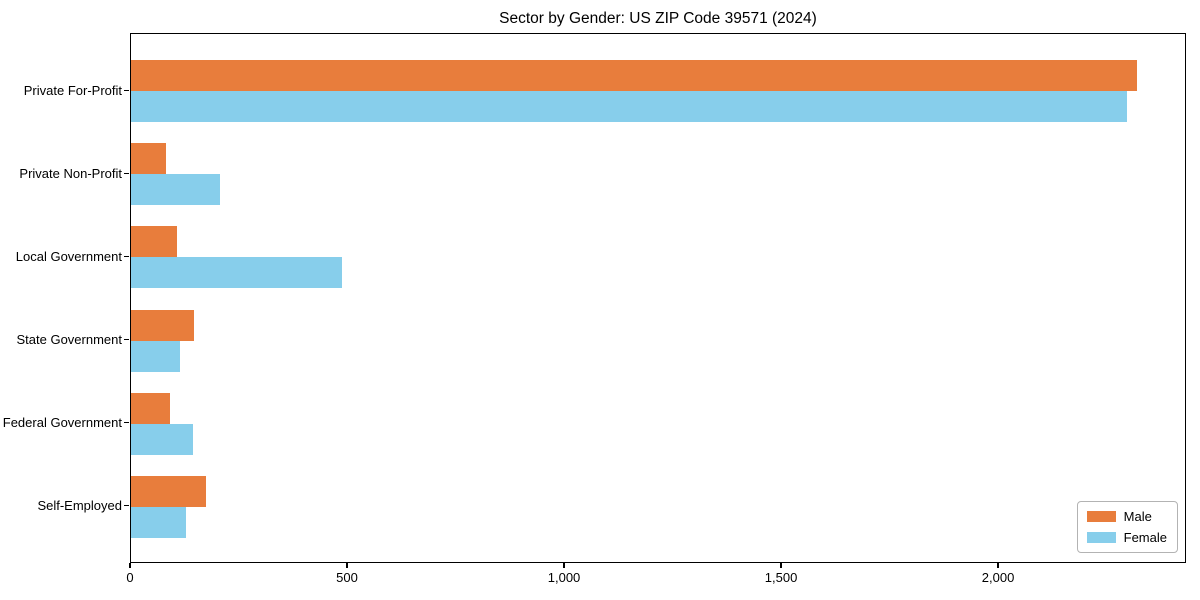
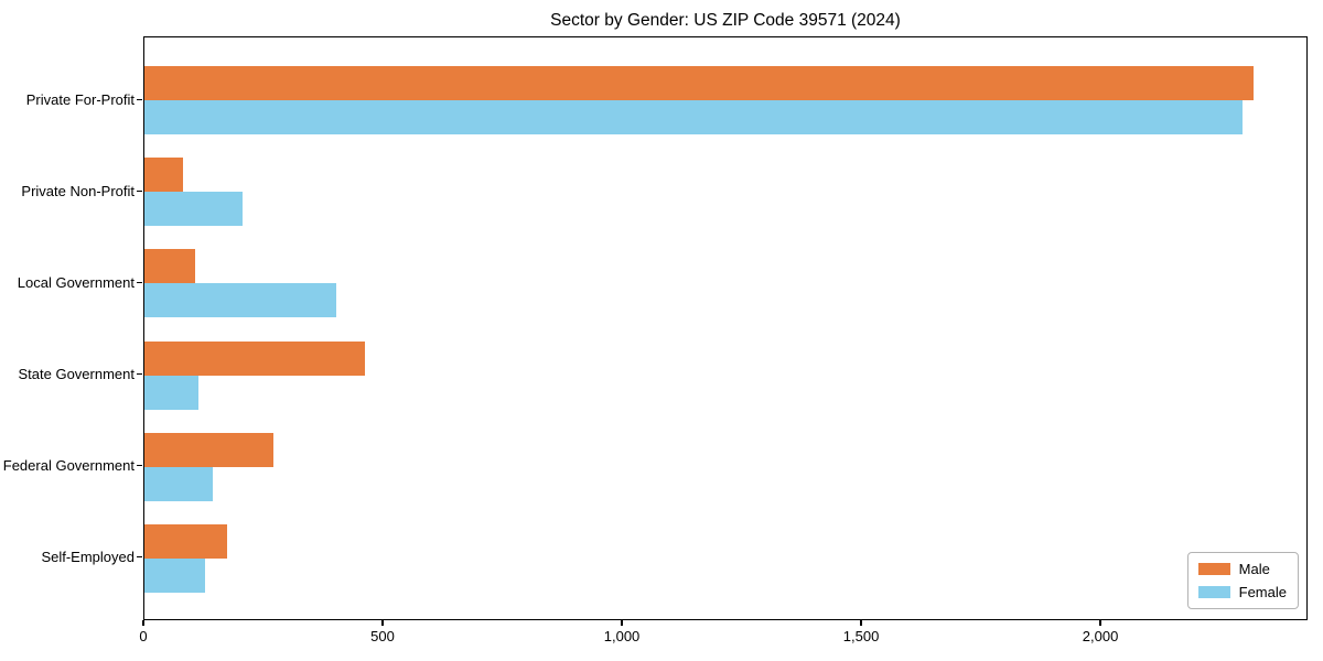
Female/Local Government: 480 -> 400
Male/State Government: 150 -> 460
Male/Federal Government: 90 -> 270
